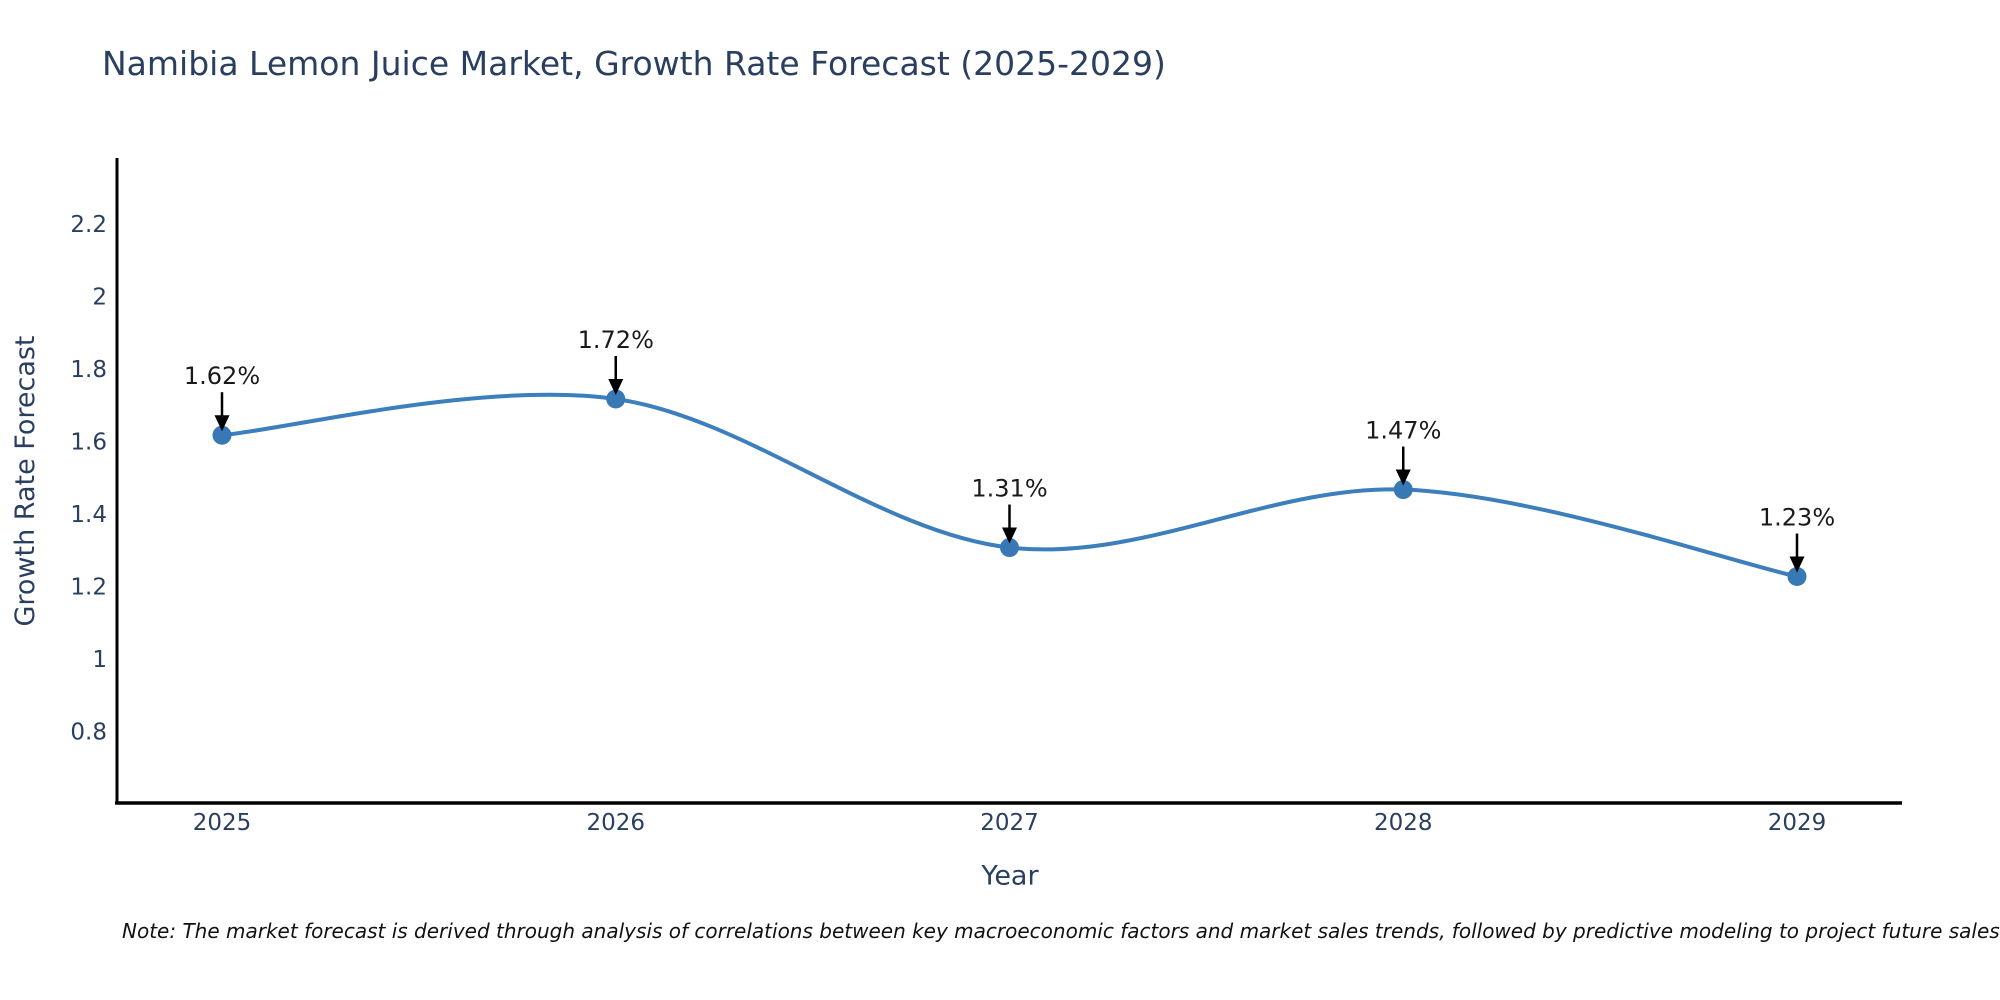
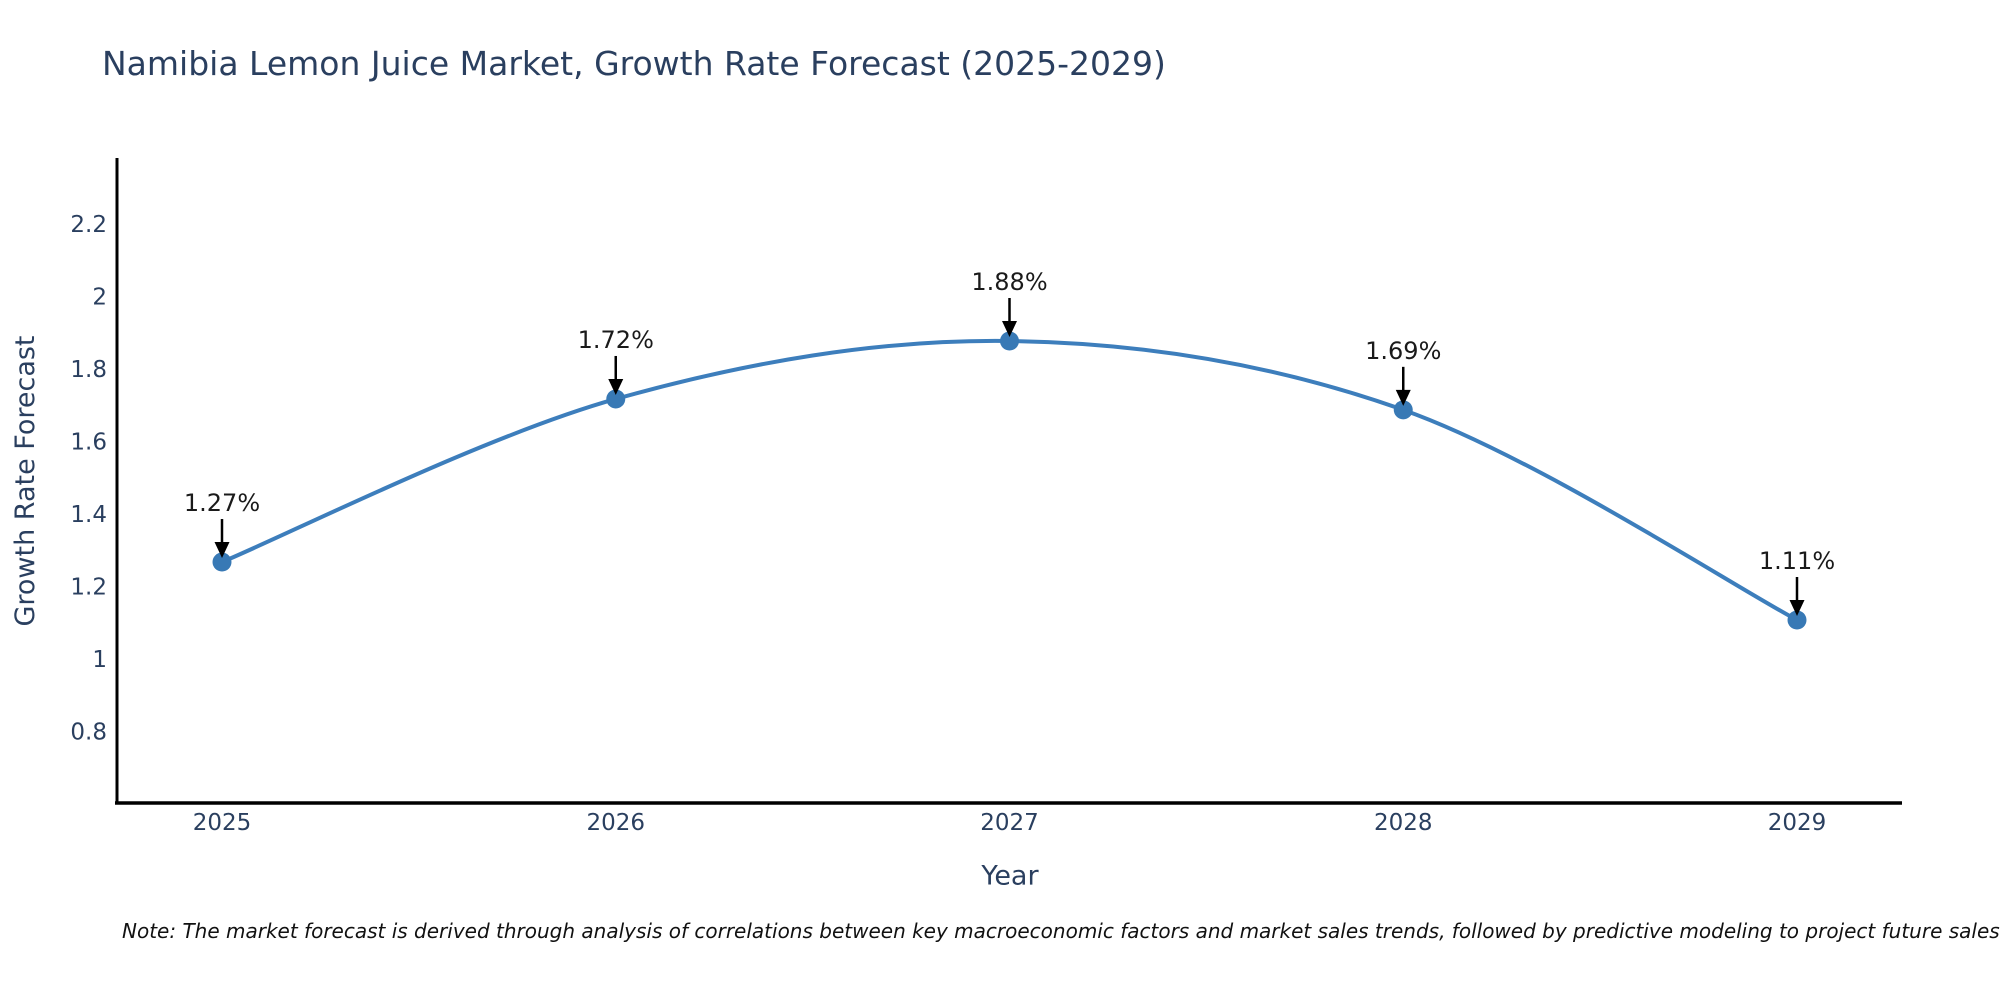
2025: 1.62% -> 1.27%
2027: 1.31% -> 1.88%
2028: 1.47% -> 1.69%
2029: 1.23% -> 1.11%
